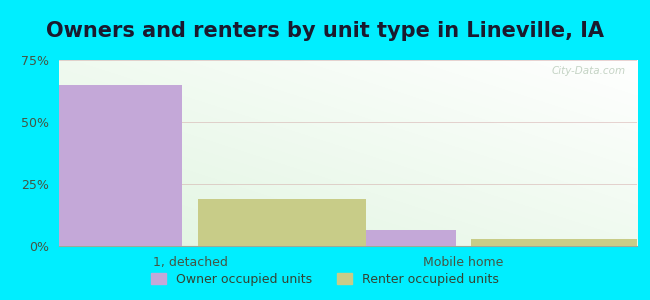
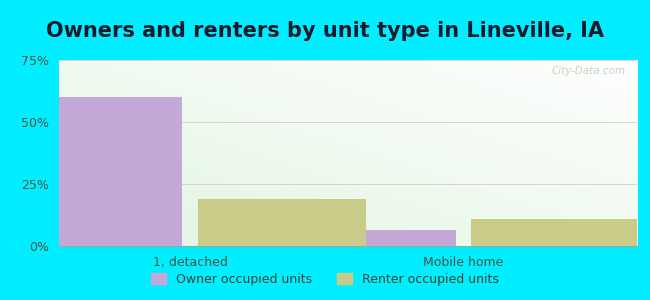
Owner occupied units/1, detached: 65.0% -> 60.0%
Renter occupied units/Mobile home: 3% -> 11%
